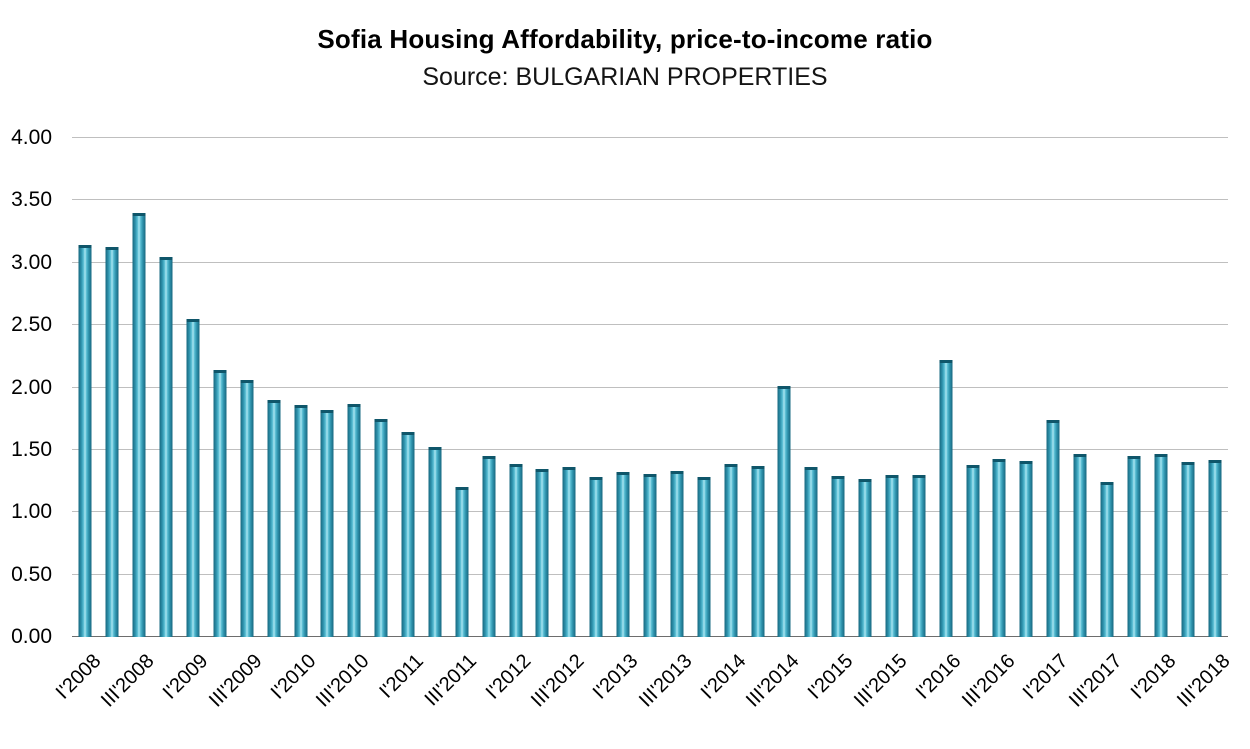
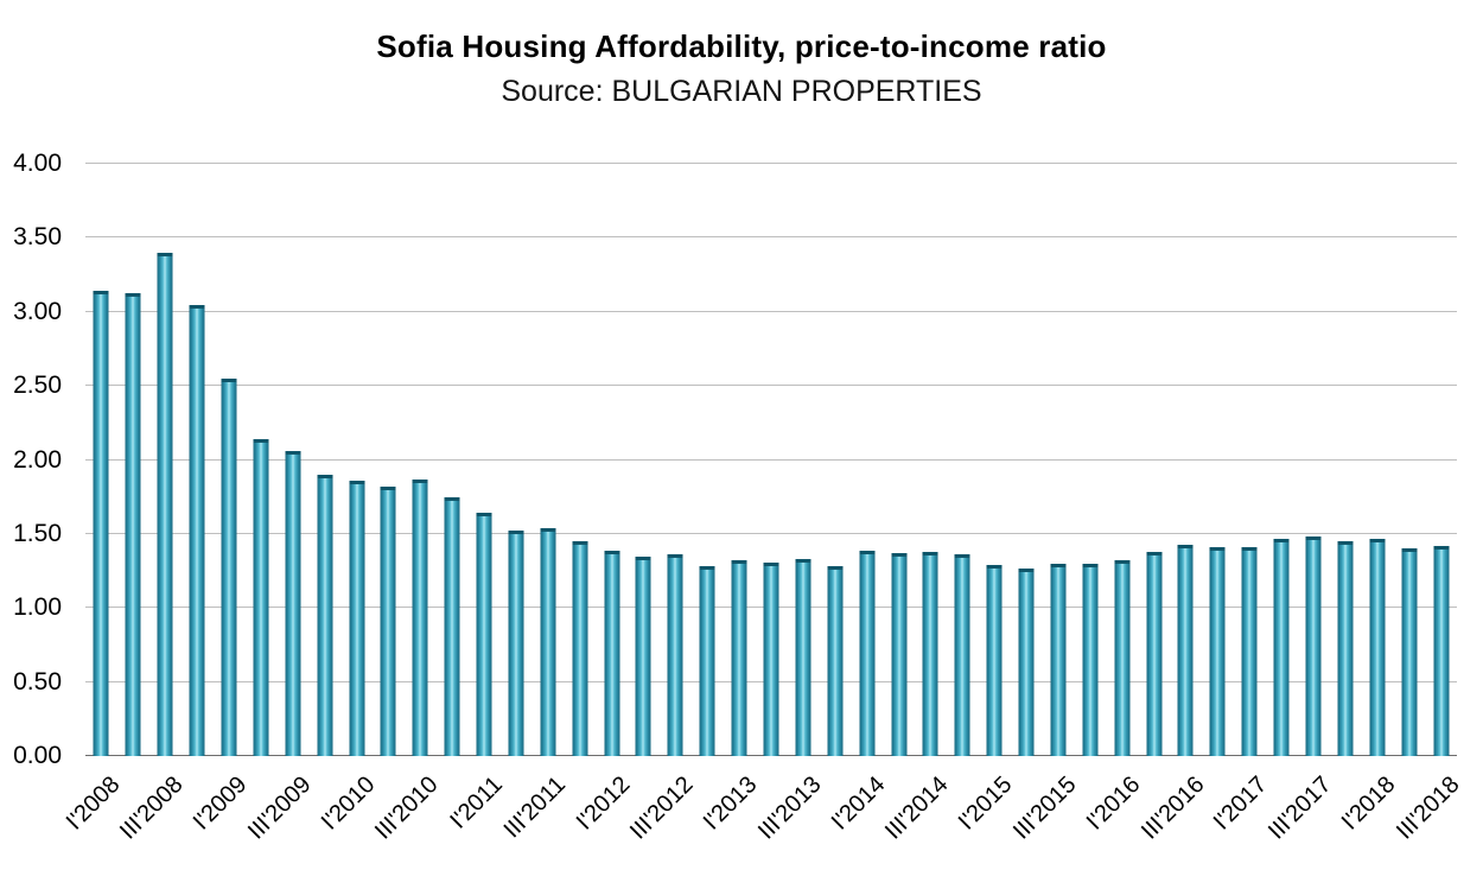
III'2011: 1.20 -> 1.54
III'2014: 2.01 -> 1.38
I'2016: 2.22 -> 1.32
I'2017: 1.74 -> 1.41
III'2017: 1.24 -> 1.48
